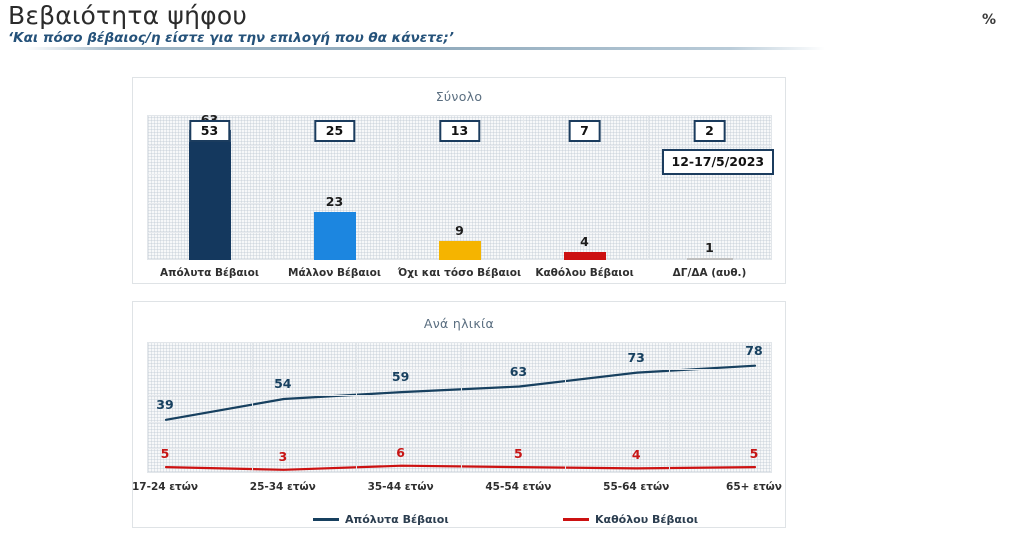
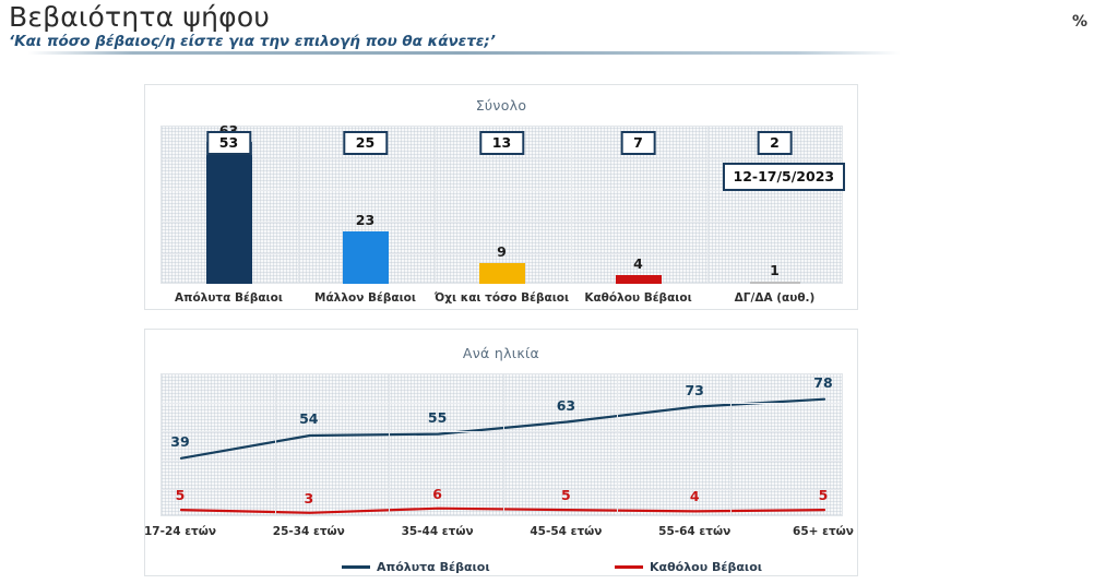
Ανά ηλικία/Απόλυτα Βέβαιοι/35-44 ετών: 59 -> 55
